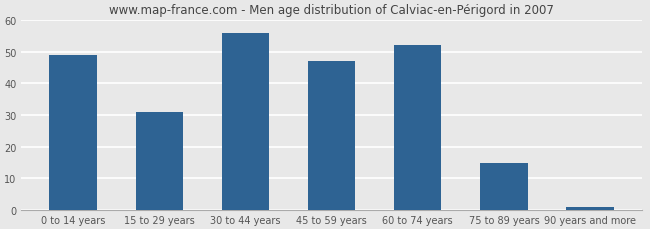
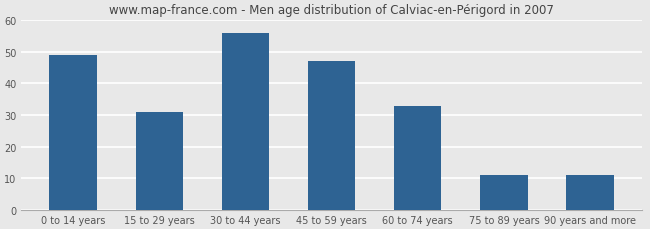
60 to 74 years: 52 -> 33
75 to 89 years: 15 -> 11
90 years and more: 1 -> 11
